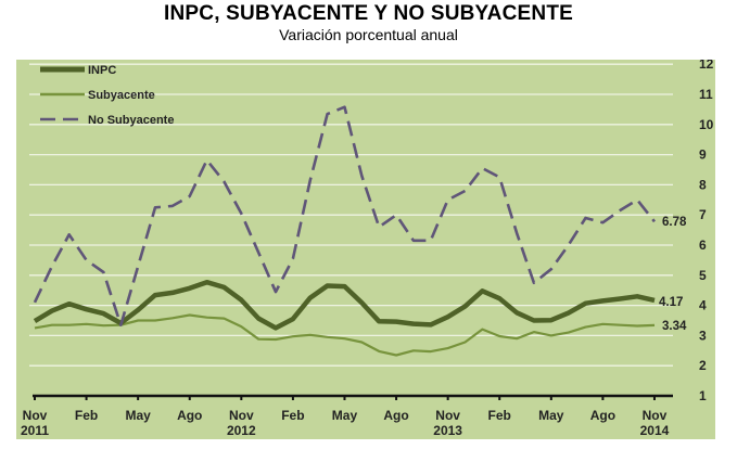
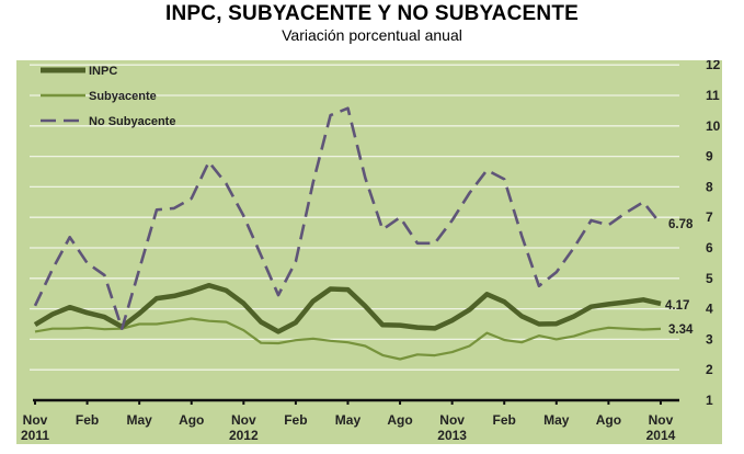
No Subyacente/Nov 2013: 7.5 -> 6.9
